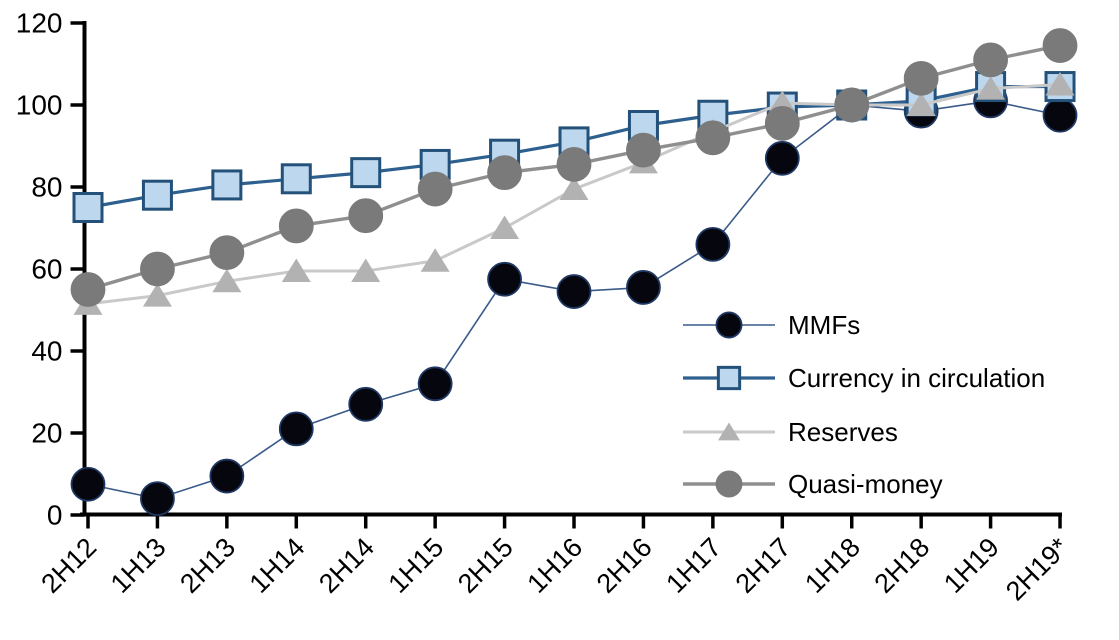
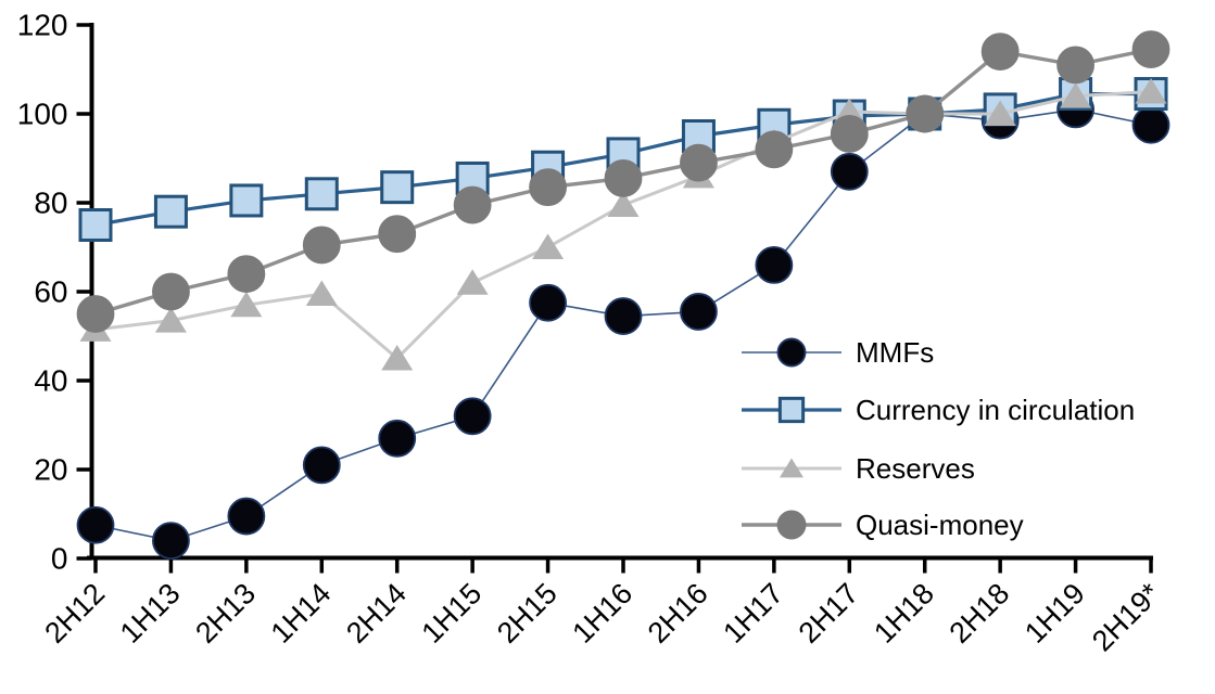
Reserves/2H14: 60 -> 45
Quasi-money/2H18: 106 -> 114
